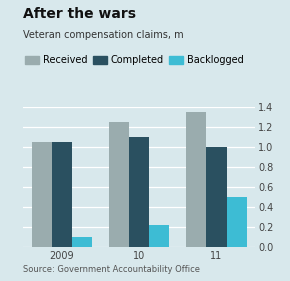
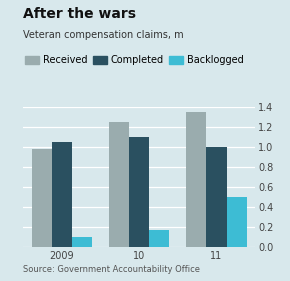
Received/2009: 1.05 -> 0.98
Backlogged/10: 0.22 -> 0.17
